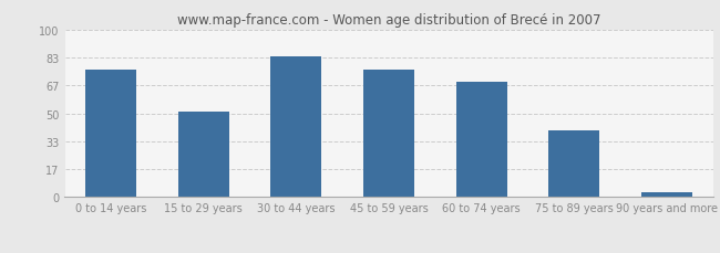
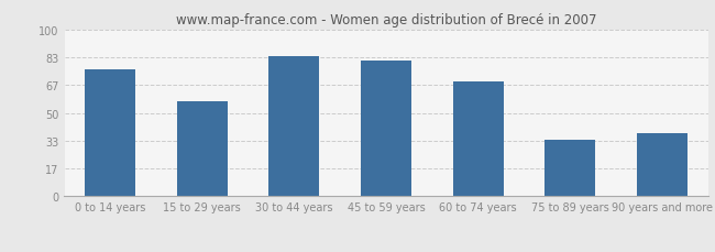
15 to 29 years: 51 -> 57
45 to 59 years: 76 -> 81
75 to 89 years: 40 -> 34
90 years and more: 3 -> 38
